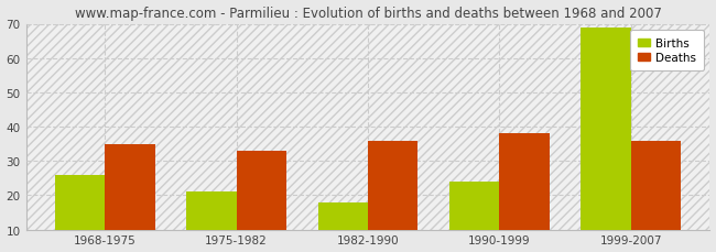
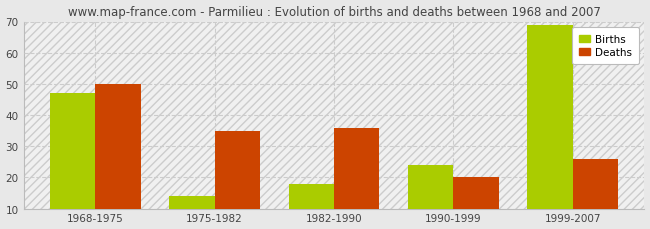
Births/1968-1975: 26 -> 47
Deaths/1968-1975: 35 -> 50
Births/1975-1982: 21 -> 14
Deaths/1975-1982: 33 -> 35
Deaths/1990-1999: 38 -> 20
Deaths/1999-2007: 36 -> 26
